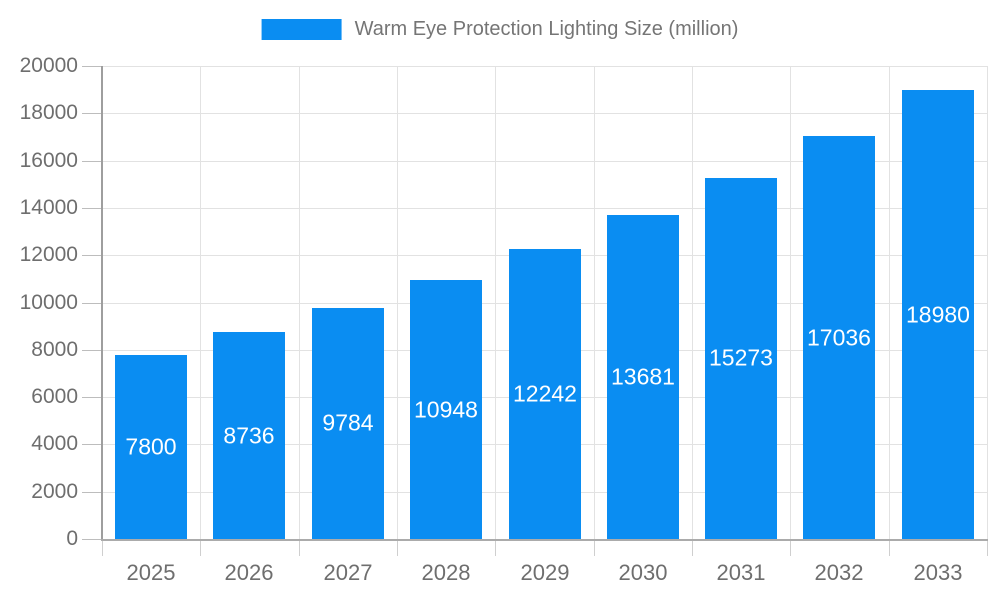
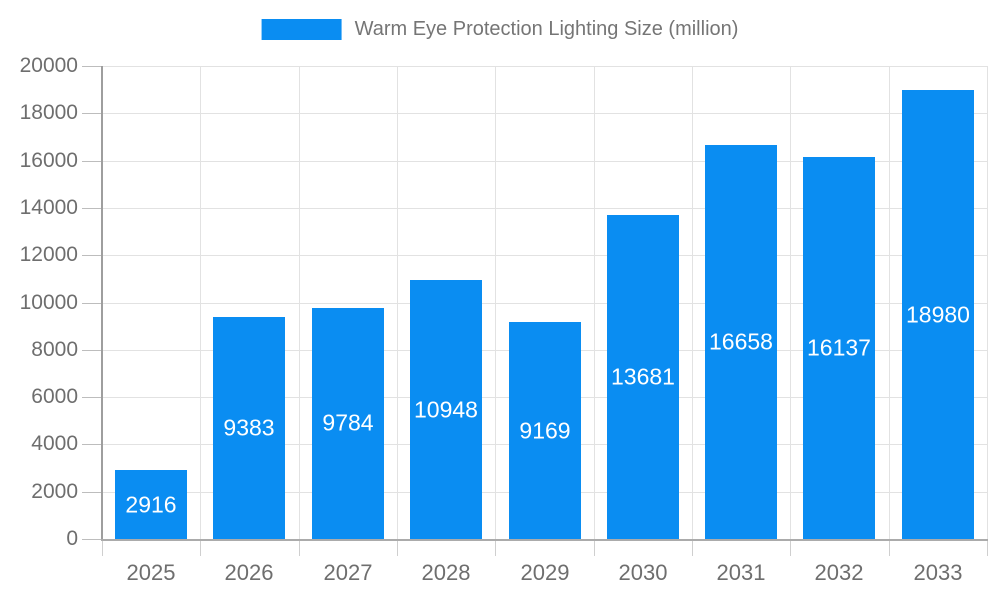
2025: 7800 -> 2916
2026: 8736 -> 9383
2029: 12242 -> 9169
2031: 15273 -> 16658
2032: 17036 -> 16137
